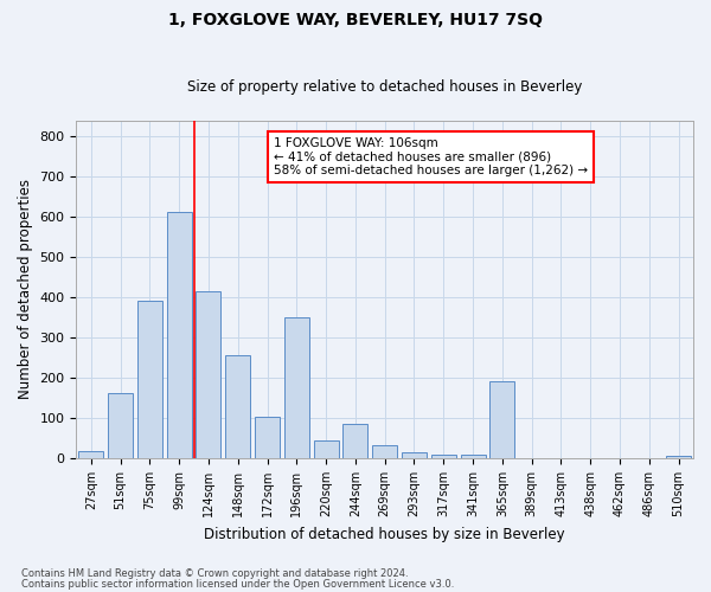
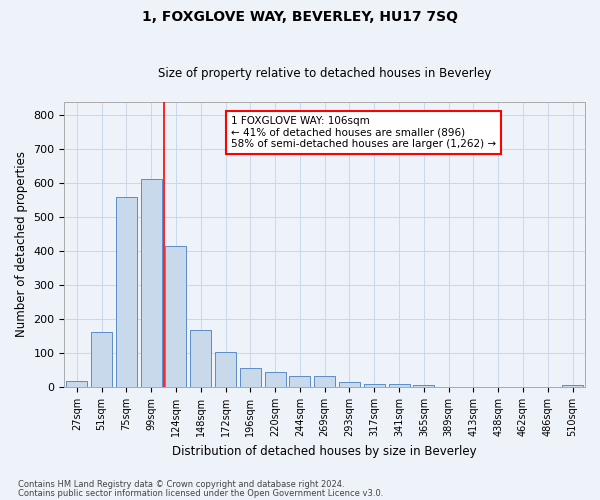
75sqm: 390 -> 558
148sqm: 255 -> 168
196sqm: 350 -> 55
244sqm: 85 -> 32
365sqm: 190 -> 5
